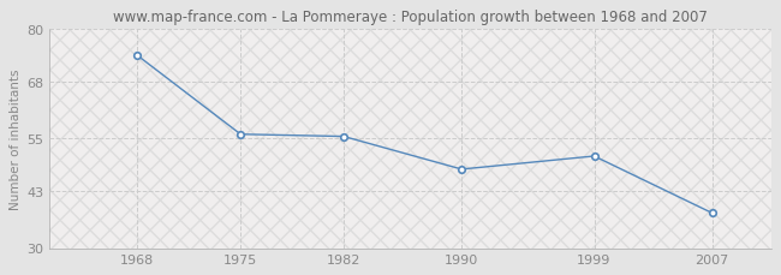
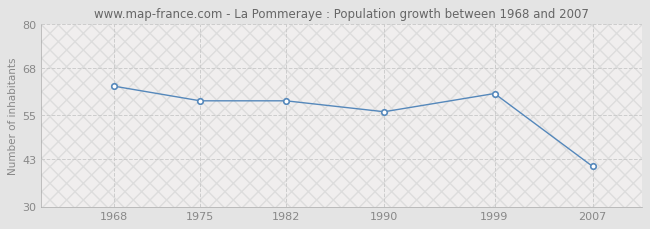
1968: 74.0 -> 63.0
1975: 56.0 -> 59.0
1982: 55.5 -> 59.0
1990: 48.0 -> 56.0
1999: 51.0 -> 61.0
2007: 38.0 -> 41.0
